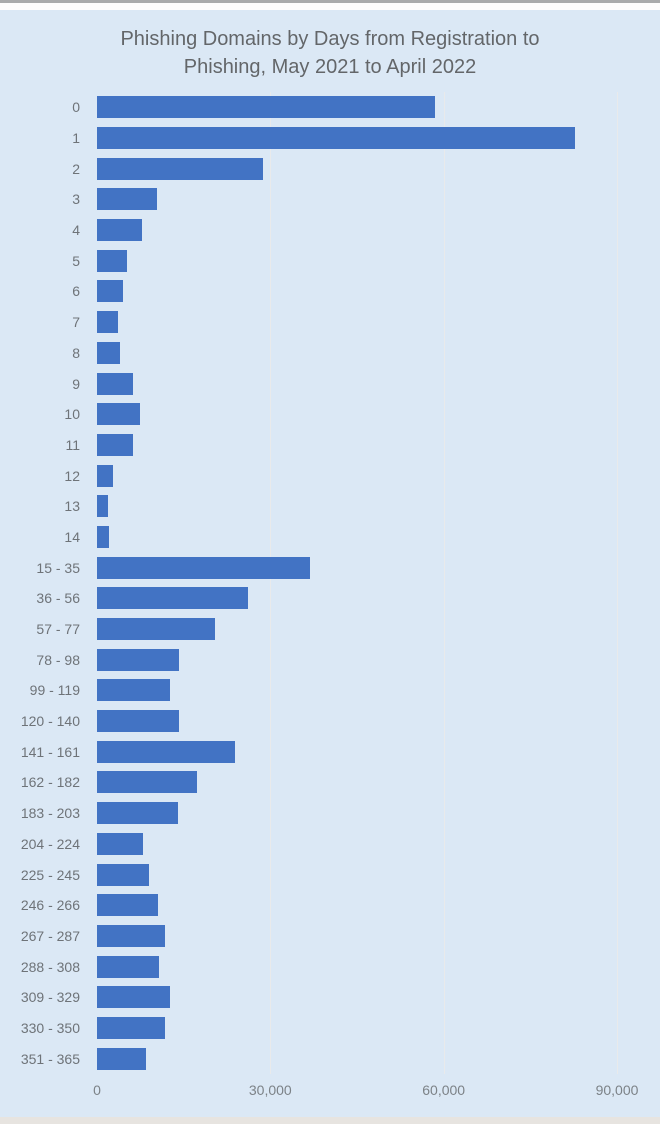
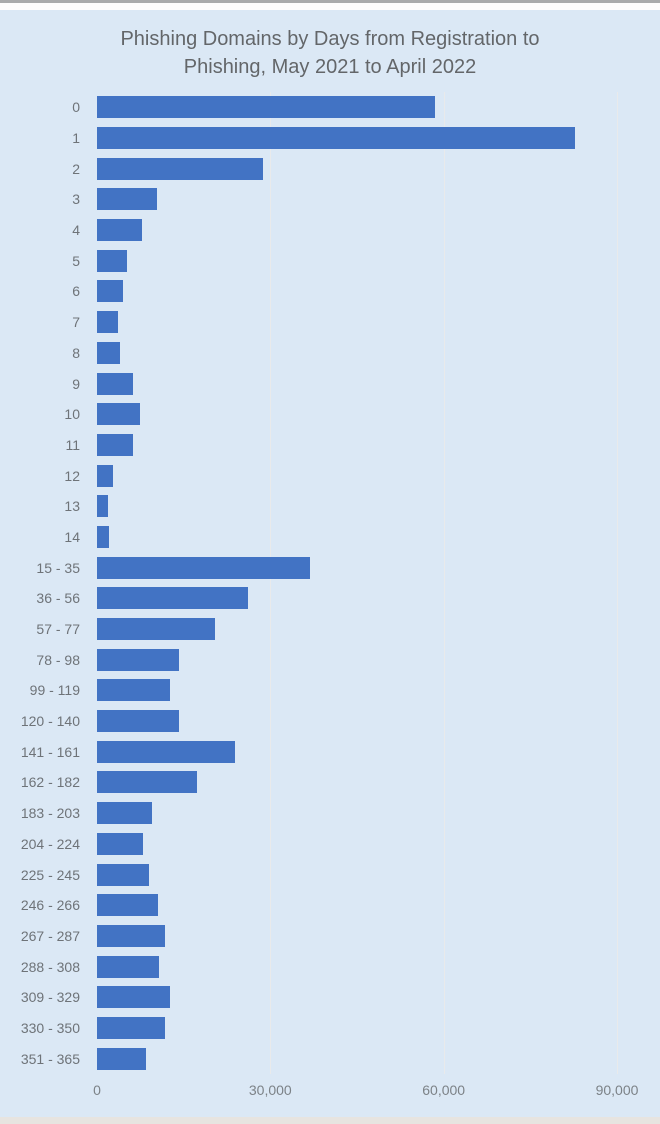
183 - 203: 14000 -> 10000
